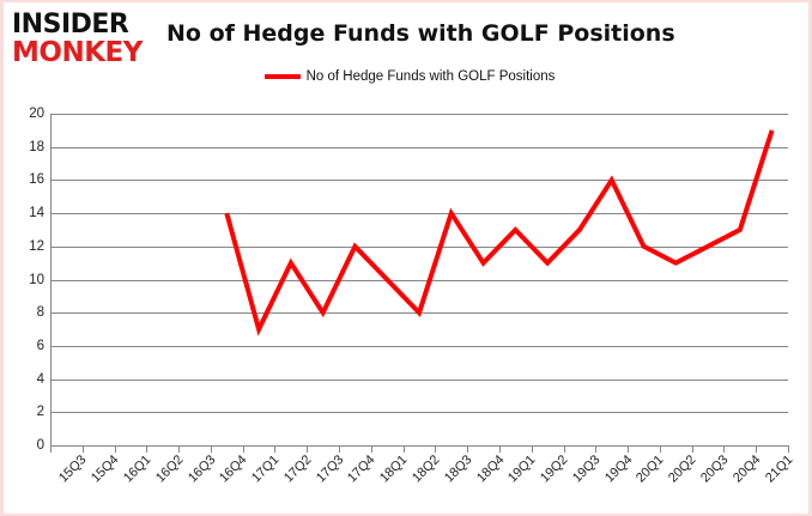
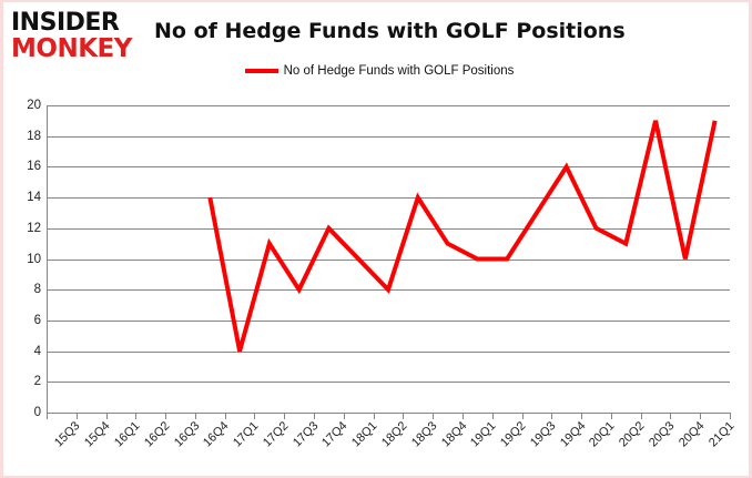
17Q1: 7 -> 4
19Q1: 13 -> 10
19Q2: 11 -> 10
20Q3: 12 -> 19
20Q4: 13 -> 10
